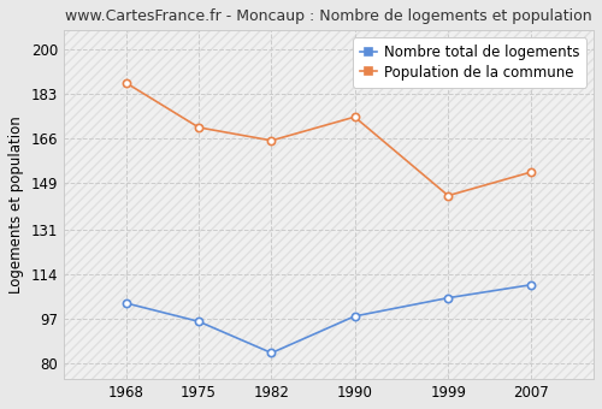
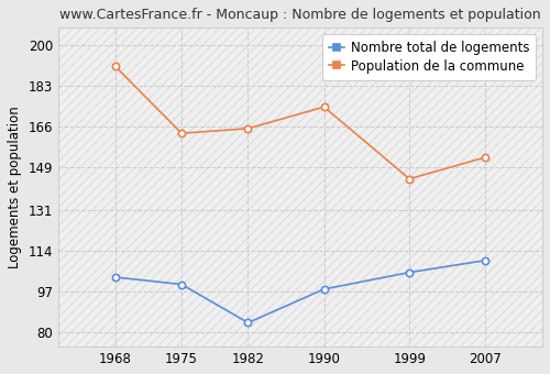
Population de la commune/1968: 187 -> 191
Nombre total de logements/1975: 96 -> 100
Population de la commune/1975: 170 -> 163
